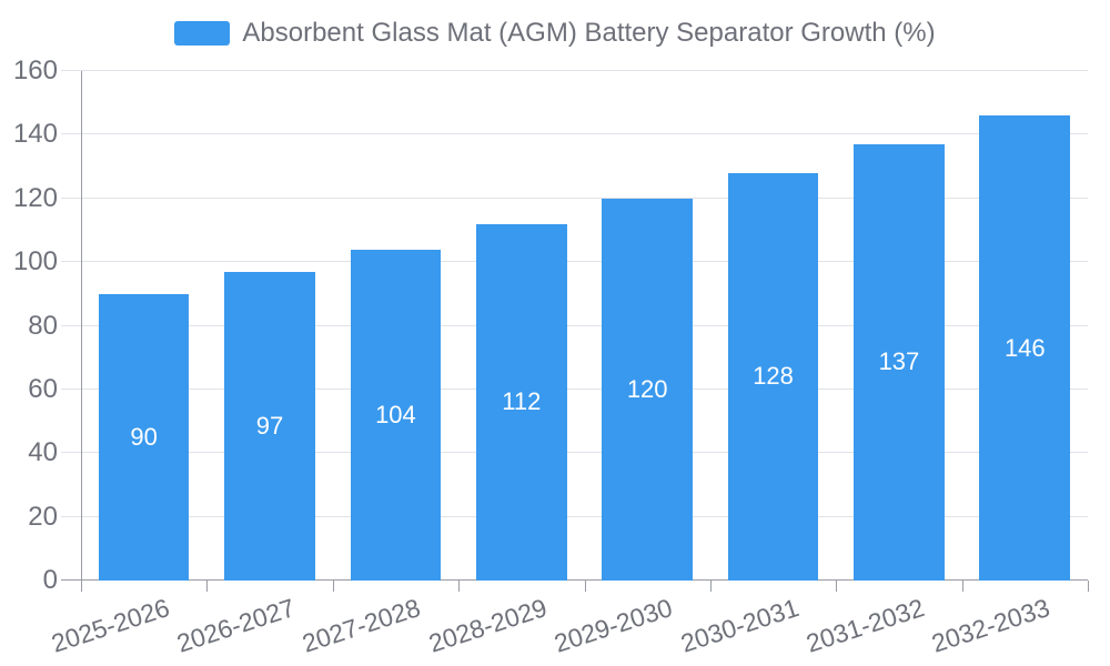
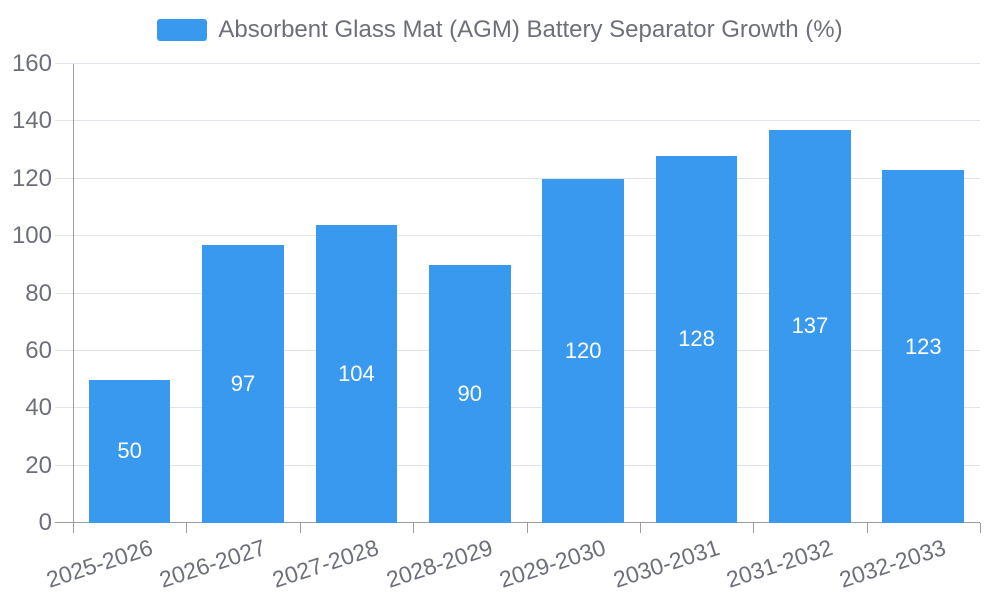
2025-2026: 90 -> 50
2028-2029: 112 -> 90
2032-2033: 146 -> 123
